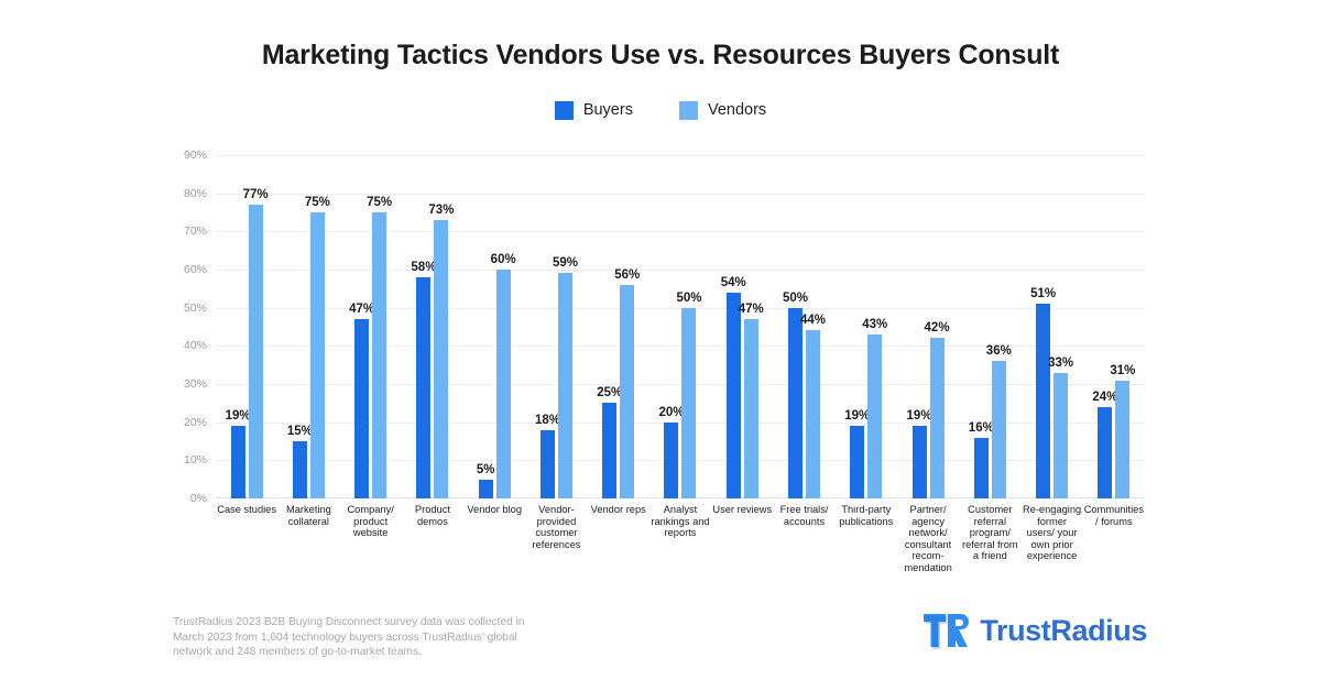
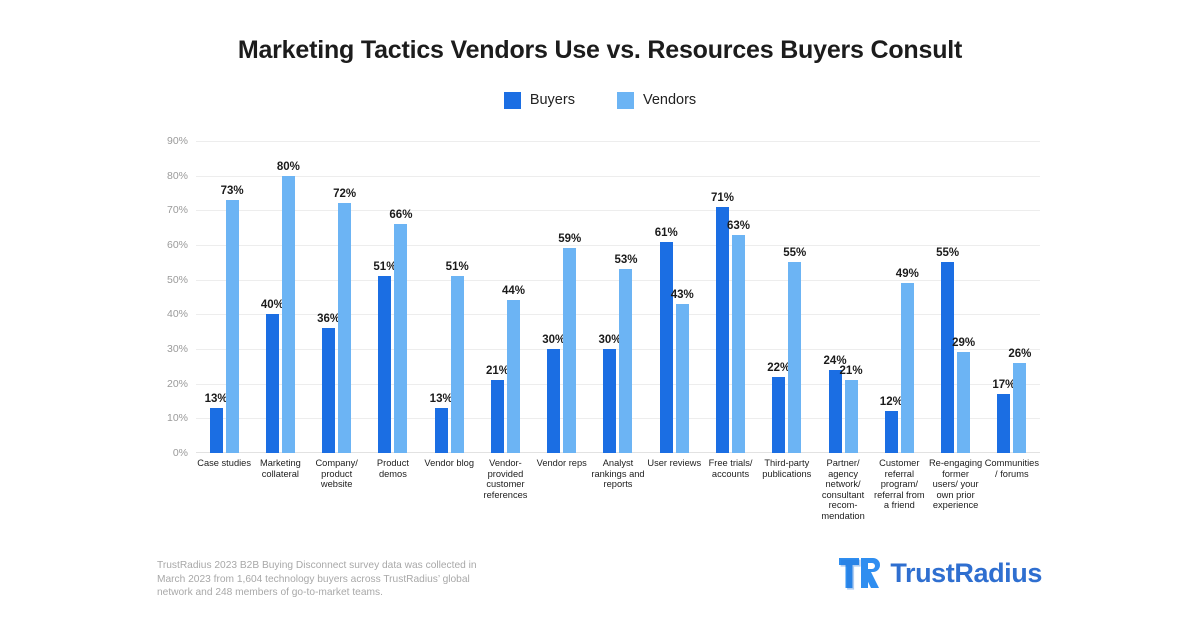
Buyers/Case studies: 19% -> 13%
Vendors/Case studies: 77% -> 73%
Buyers/Marketing collateral: 15% -> 40%
Vendors/Marketing collateral: 75% -> 80%
Buyers/Company/ product website: 47% -> 36%
Vendors/Company/ product website: 75% -> 72%
Buyers/Product demos: 58% -> 51%
Vendors/Product demos: 73% -> 66%
Buyers/Vendor blog: 5% -> 13%
Vendors/Vendor blog: 60% -> 51%
Buyers/Vendor-provided customer references: 18% -> 21%
Vendors/Vendor-provided customer references: 59% -> 44%
Buyers/Vendor reps: 25% -> 30%
Vendors/Vendor reps: 56% -> 59%
Buyers/Analyst rankings and reports: 20% -> 30%
Vendors/Analyst rankings and reports: 50% -> 53%
Buyers/User reviews: 54% -> 61%
Vendors/User reviews: 47% -> 43%
Buyers/Free trials/ accounts: 50% -> 71%
Vendors/Free trials/ accounts: 44% -> 63%
Buyers/Third-party publications: 19% -> 22%
Vendors/Third-party publications: 43% -> 55%
Buyers/Partner/ agency network/ consultant recom-mendation: 19% -> 24%
Vendors/Partner/ agency network/ consultant recom-mendation: 42% -> 21%
Buyers/Customer referral program/ referral from a friend: 16% -> 12%
Vendors/Customer referral program/ referral from a friend: 36% -> 49%
Buyers/Re-engaging former users/ your own prior experience: 51% -> 55%
Vendors/Re-engaging former users/ your own prior experience: 33% -> 29%
Buyers/Communities/ forums: 24% -> 17%
Vendors/Communities/ forums: 31% -> 26%
